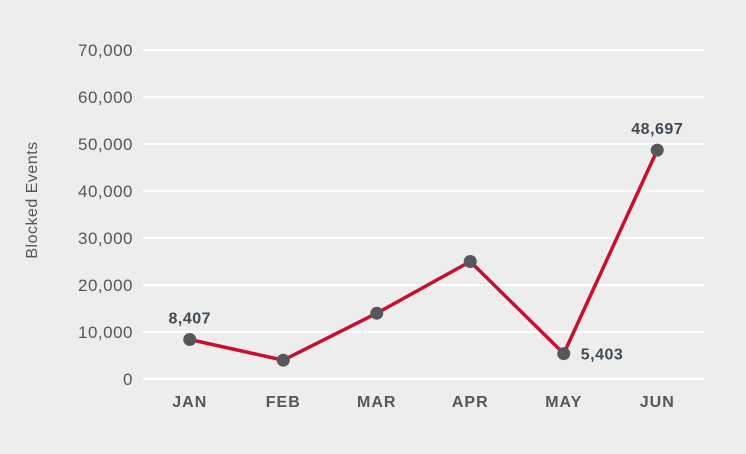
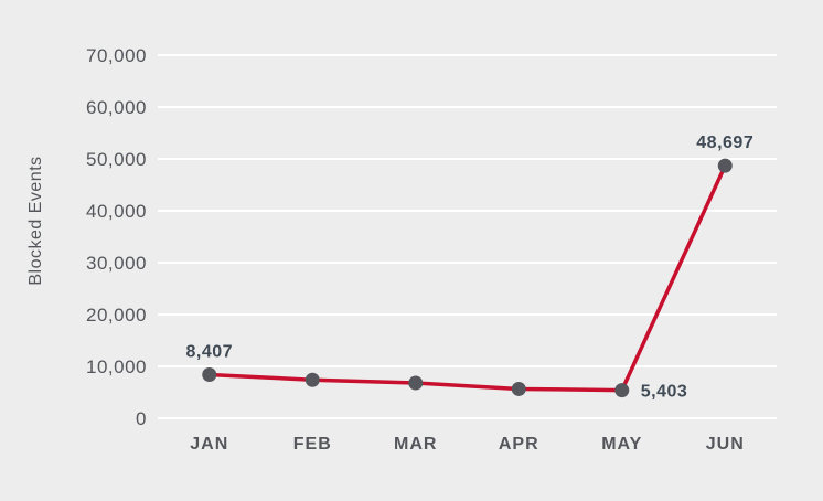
FEB: 4000 -> 7000
MAR: 14000 -> 7000
APR: 25000 -> 6000
